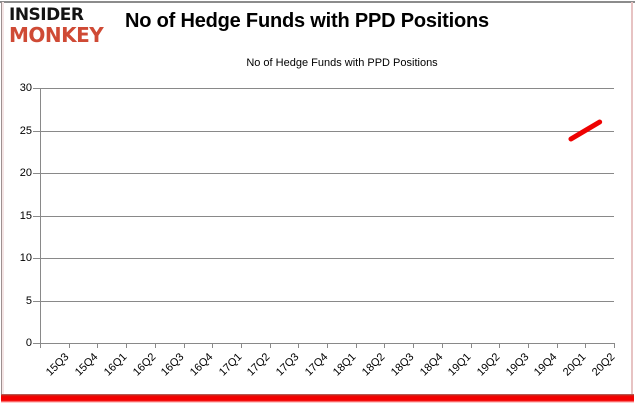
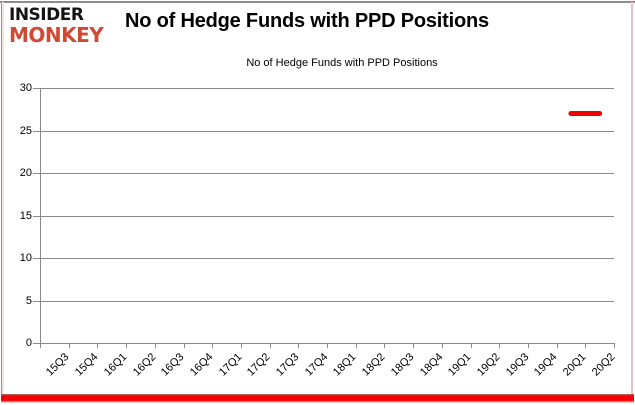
20Q1: 24 -> 27
20Q2: 26 -> 27
